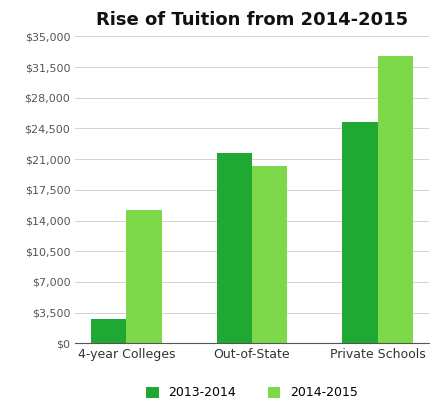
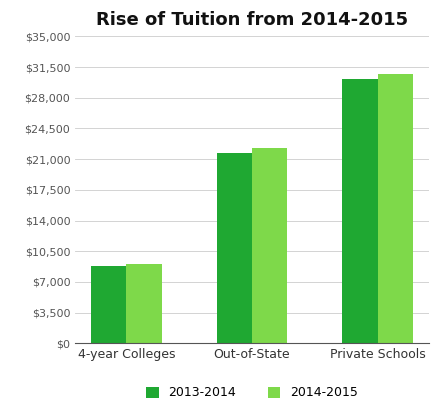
2013-2014/4-year Colleges: $2,800 -> $8,800
2014-2015/4-year Colleges: $15,200 -> $9,100
2014-2015/Out-of-State: $20,200 -> $22,300
2013-2014/Private Schools: $25,200 -> $30,100
2014-2015/Private Schools: $32,800 -> $30,700
